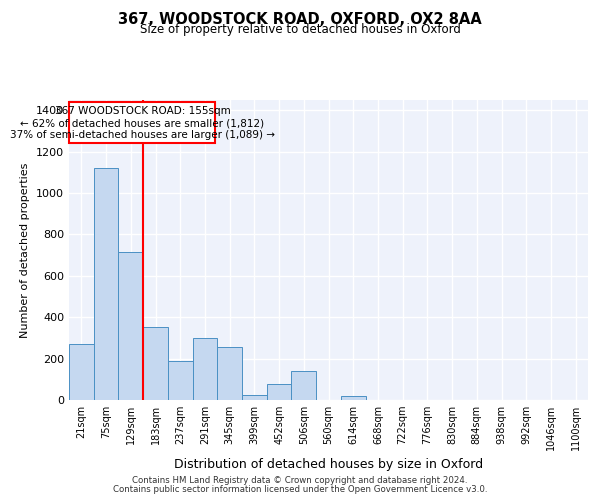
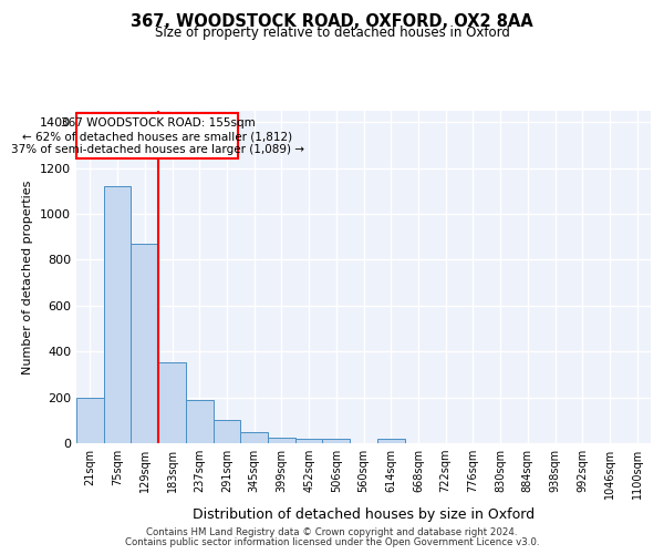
21sqm: 270 -> 200
129sqm: 715 -> 870
291sqm: 300 -> 100
345sqm: 255 -> 50
452sqm: 75 -> 20
506sqm: 140 -> 20
